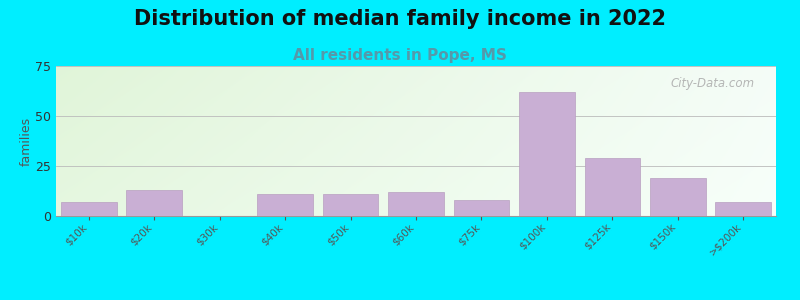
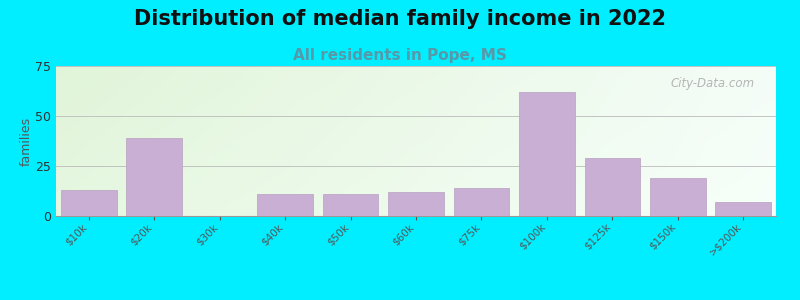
$10k: 7 -> 13
$20k: 13 -> 39
$75k: 8 -> 14
